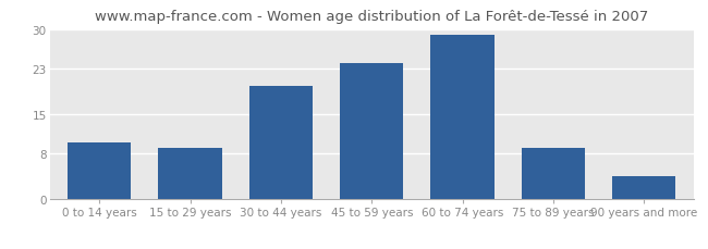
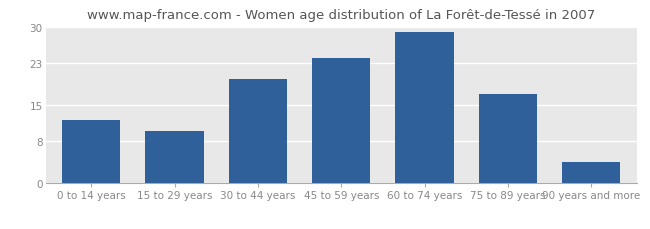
0 to 14 years: 10 -> 12
15 to 29 years: 9 -> 10
75 to 89 years: 9 -> 17
